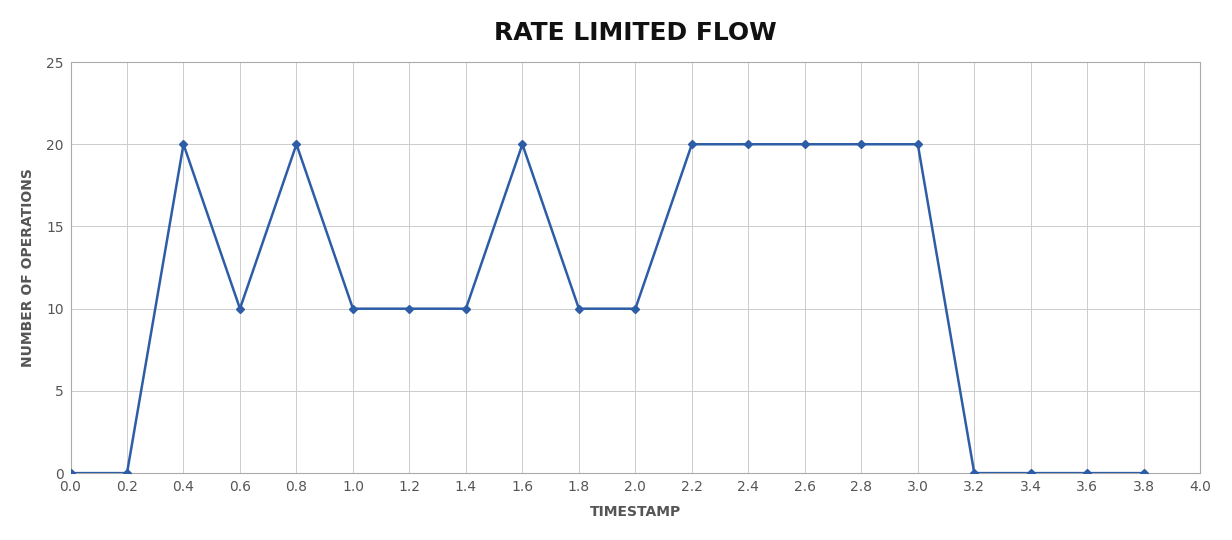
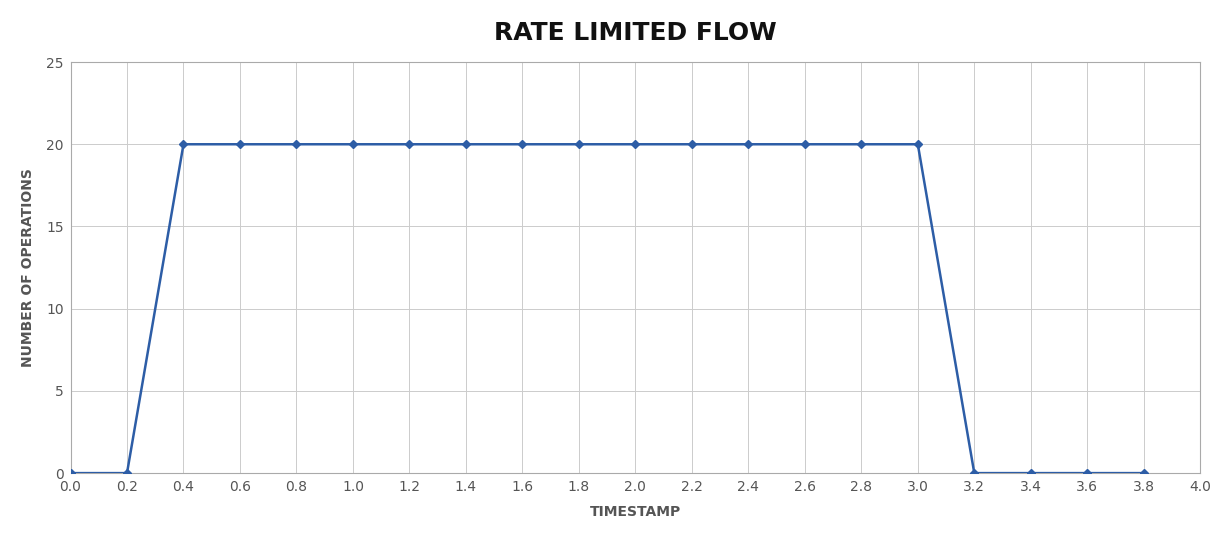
0.6: 10 -> 20
1.0: 10 -> 20
1.2: 10 -> 20
1.4: 10 -> 20
1.8: 10 -> 20
2.0: 10 -> 20
